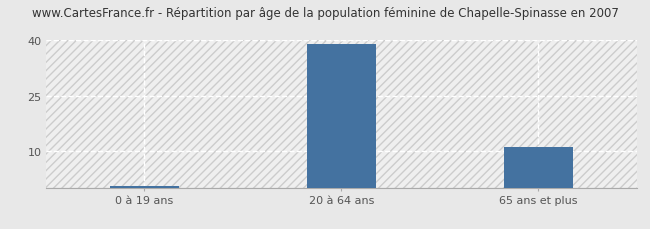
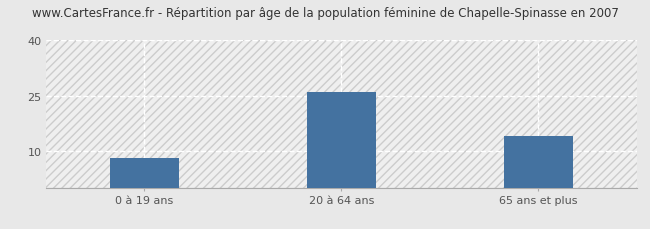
0 à 19 ans: 0.4 -> 8.0
20 à 64 ans: 39.0 -> 26.0
65 ans et plus: 11.0 -> 14.0
